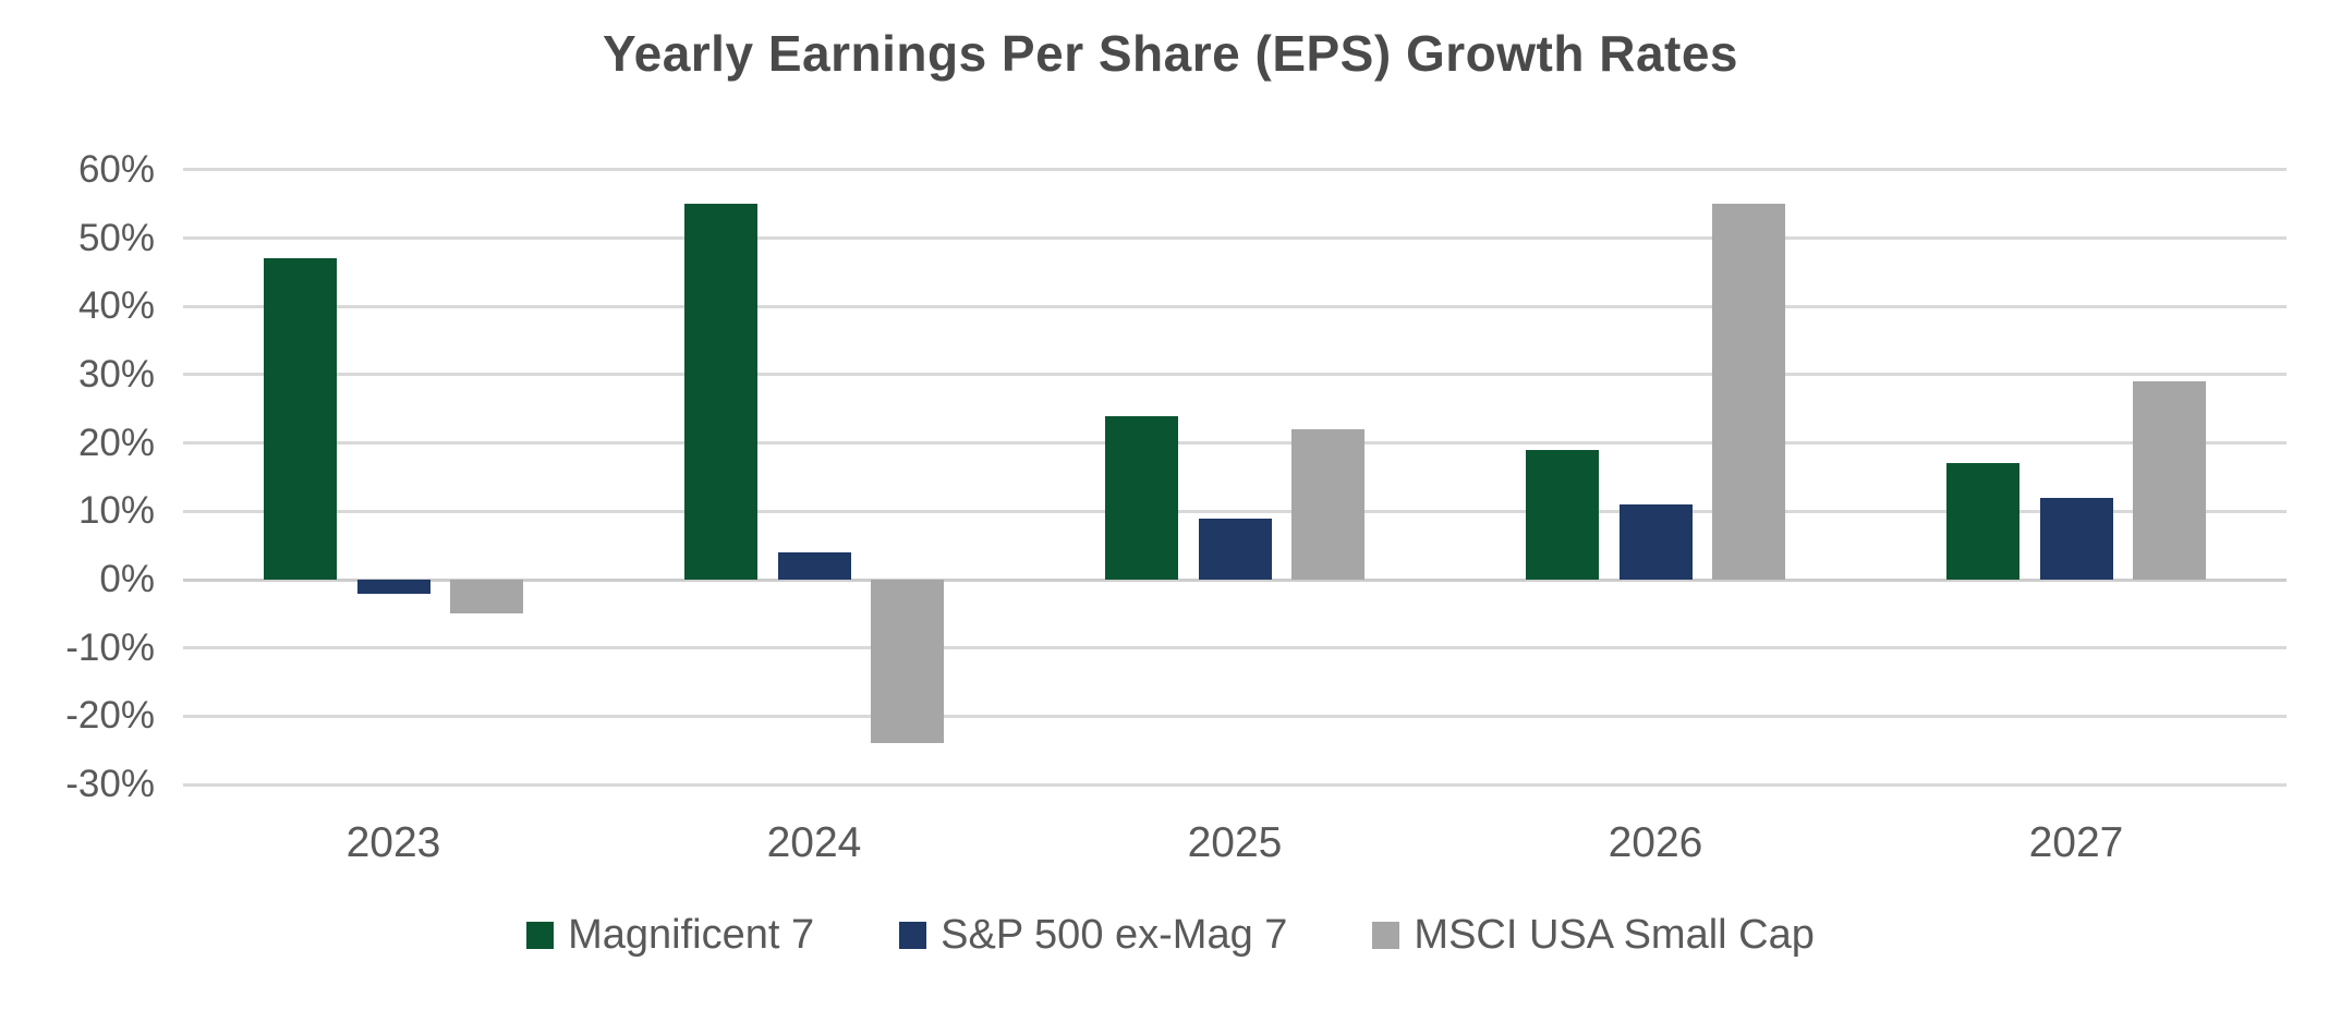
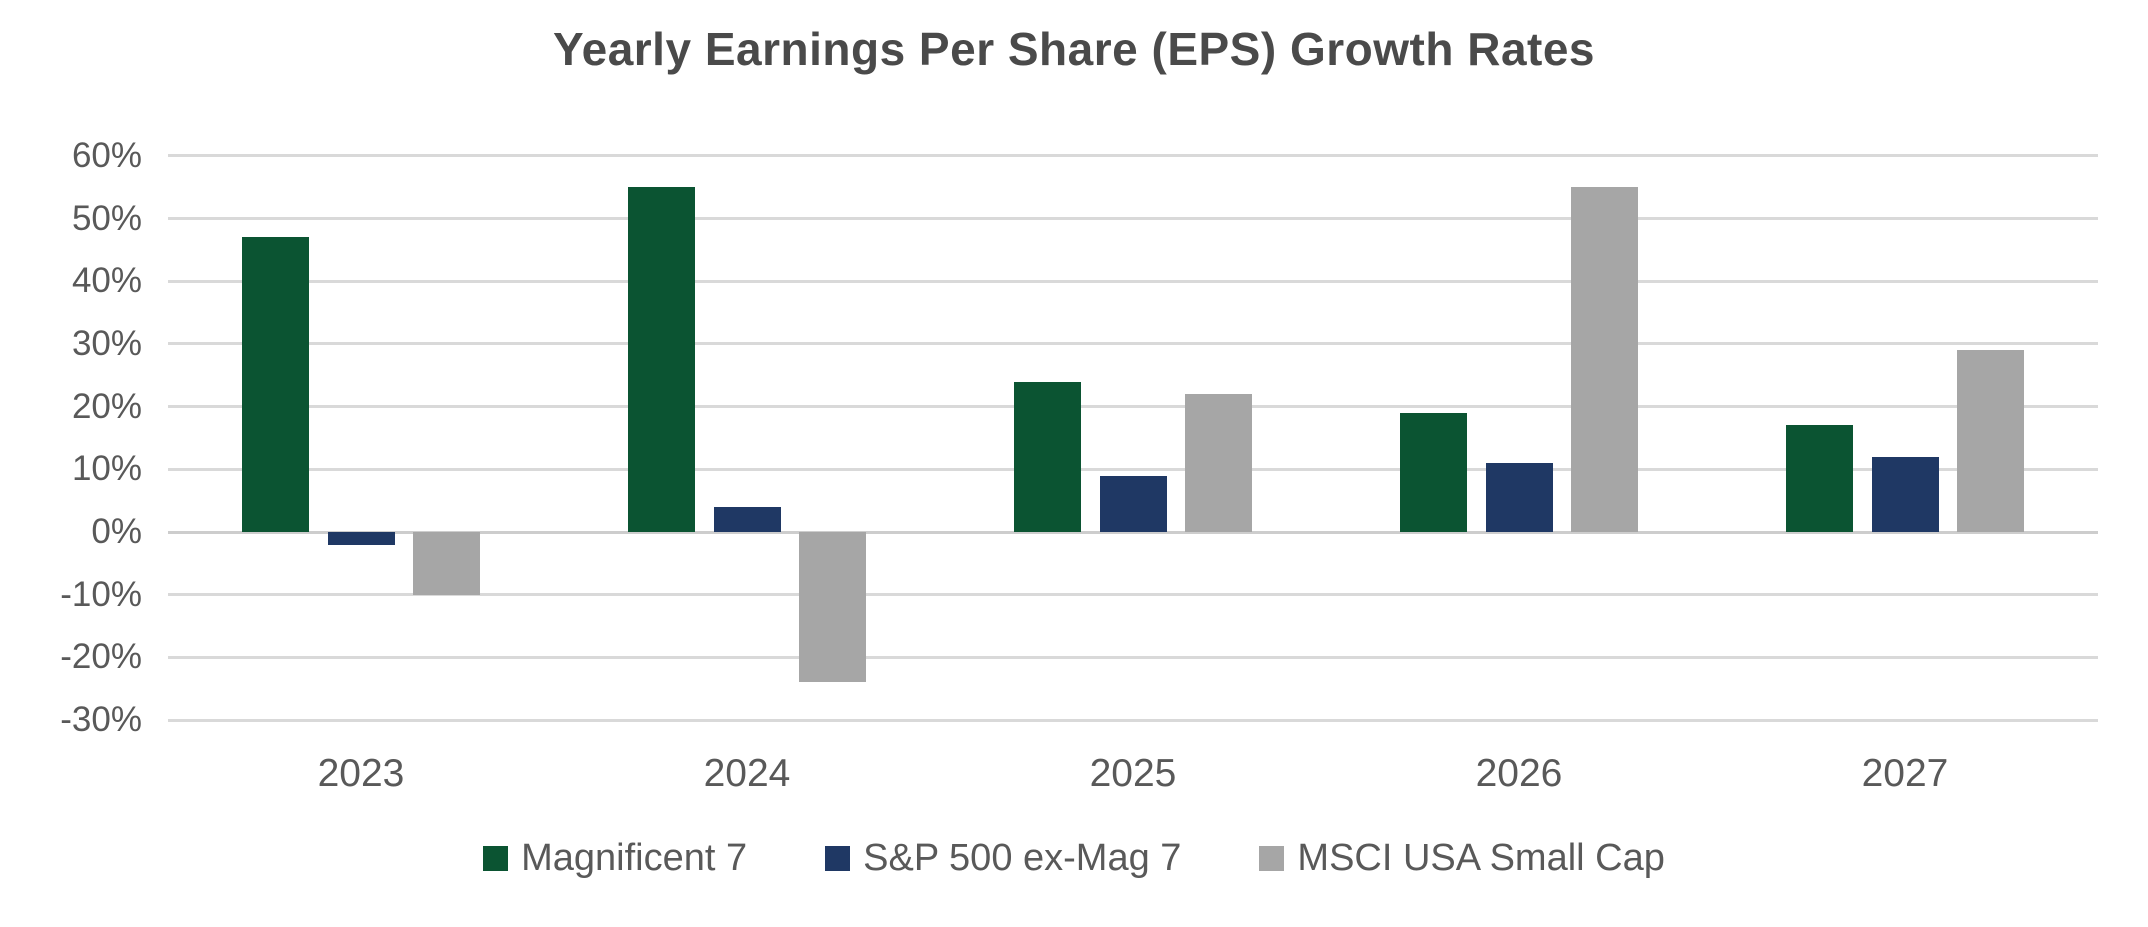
MSCI USA Small Cap/2023: -5% -> -10%
